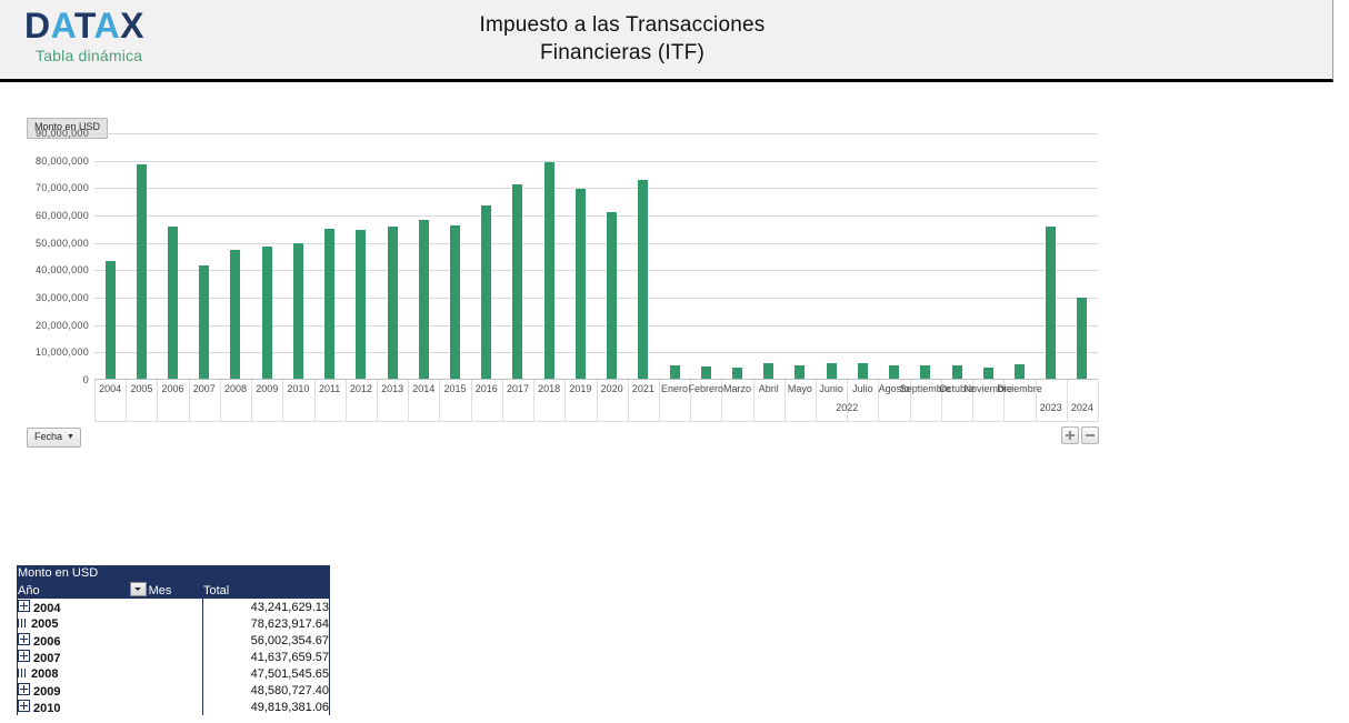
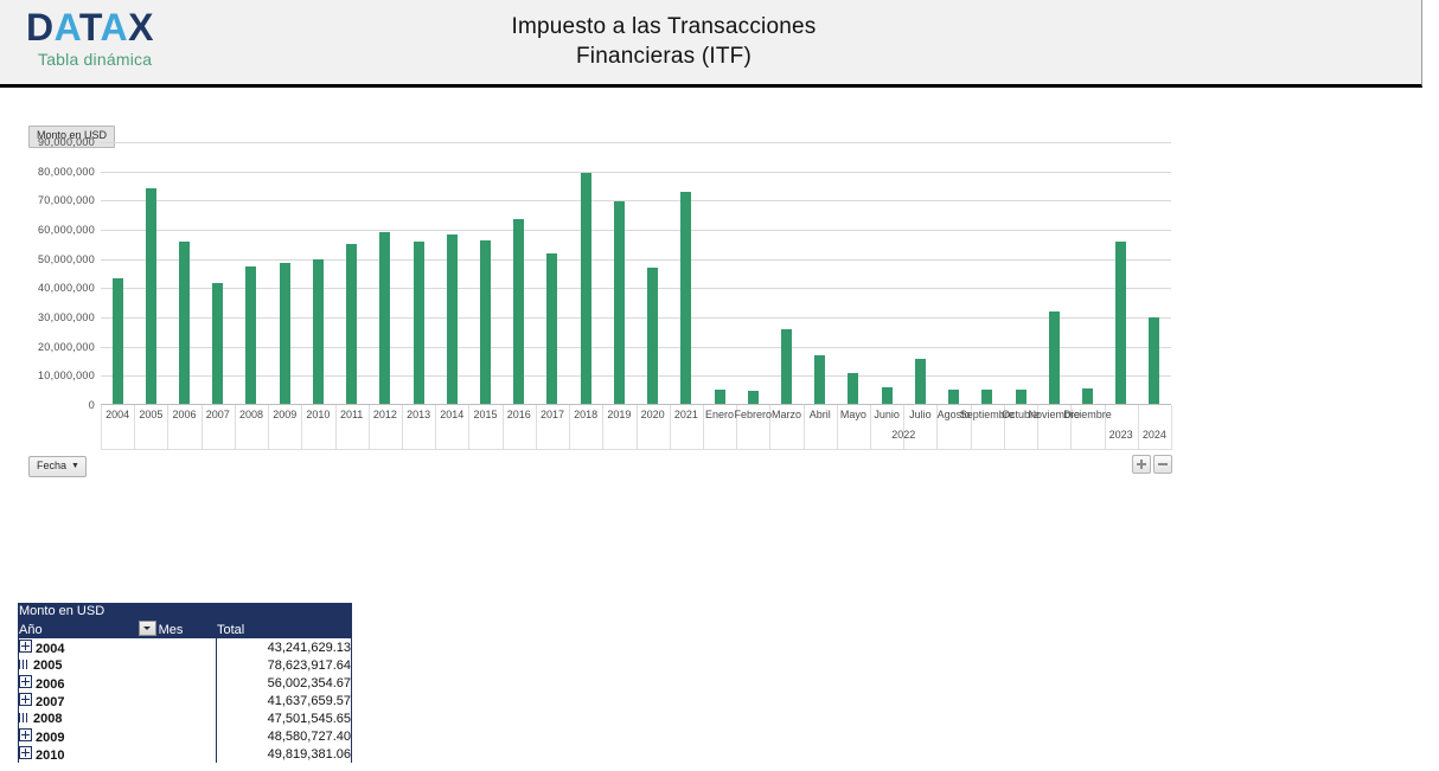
2005: 79000000 -> 74000000
2012: 55000000 -> 59000000
2017: 71000000 -> 52000000
2020: 61000000 -> 47000000
Marzo: 5000000 -> 26000000
Abril: 6000000 -> 17000000
Mayo: 5000000 -> 11000000
Julio: 6000000 -> 16000000
Noviembre: 4000000 -> 32000000
